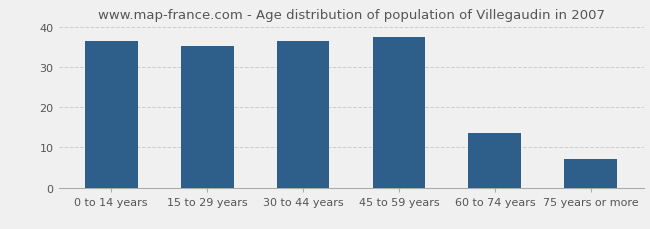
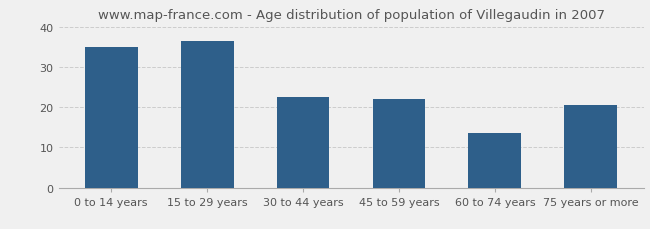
0 to 14 years: 36.5 -> 35.0
15 to 29 years: 35.2 -> 36.5
30 to 44 years: 36.5 -> 22.5
45 to 59 years: 37.5 -> 22.0
75 years or more: 7.2 -> 20.5
